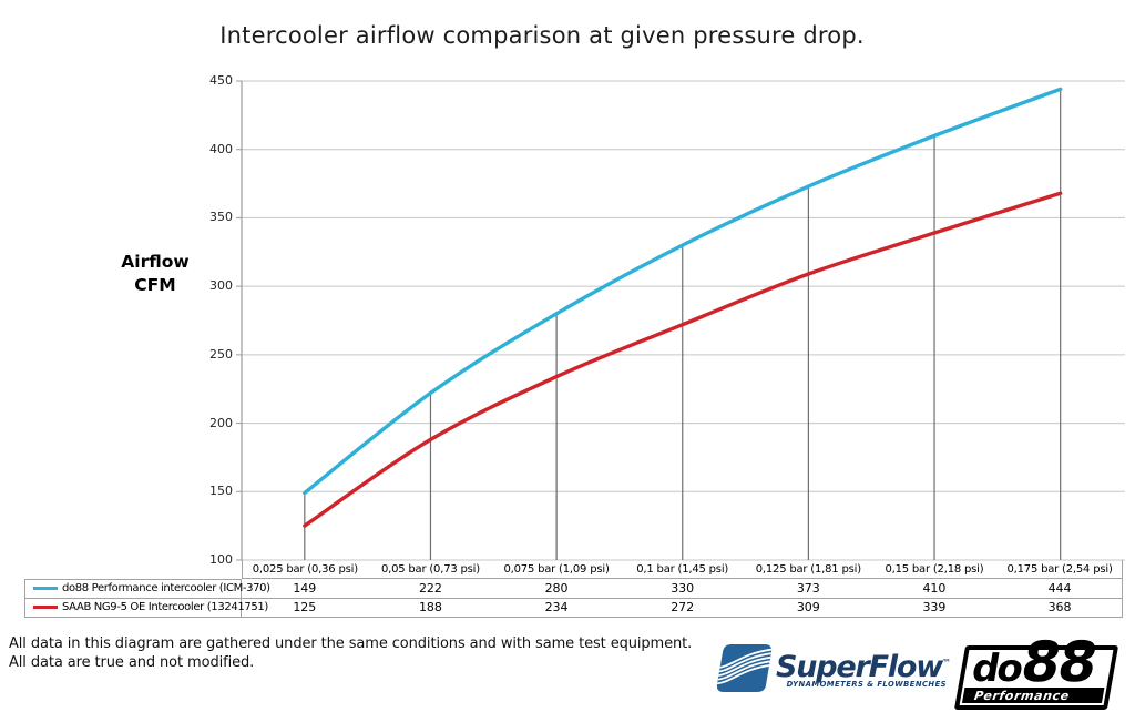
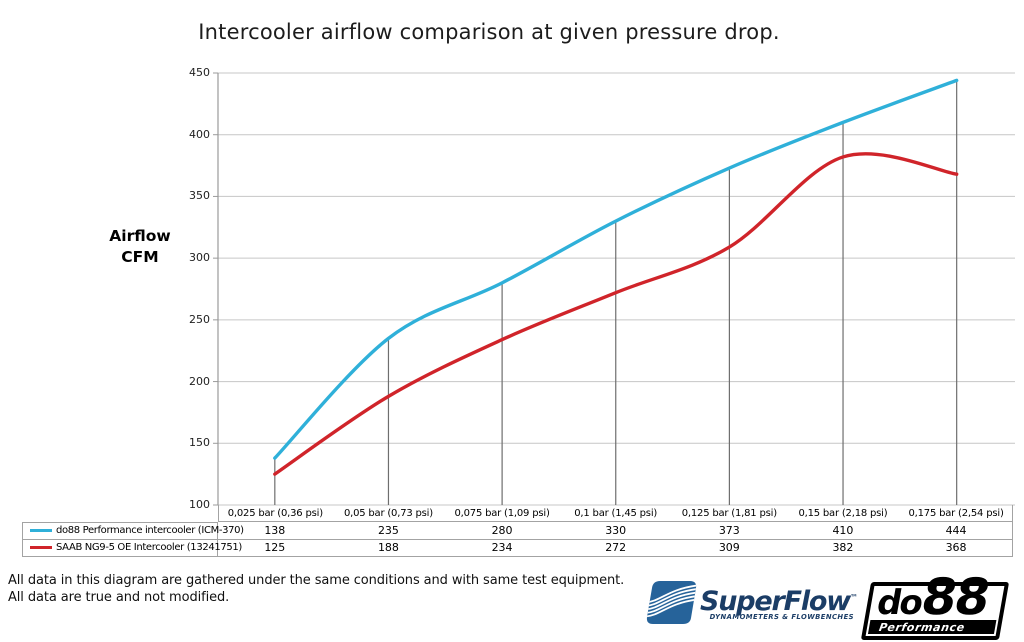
do88 Performance intercooler (ICM-370)/0,025 bar (0,36 psi): 149 -> 138
do88 Performance intercooler (ICM-370)/0,05 bar (0,73 psi): 222 -> 235
SAAB NG9-5 OE Intercooler (13241751)/0,15 bar (2,18 psi): 339 -> 382
